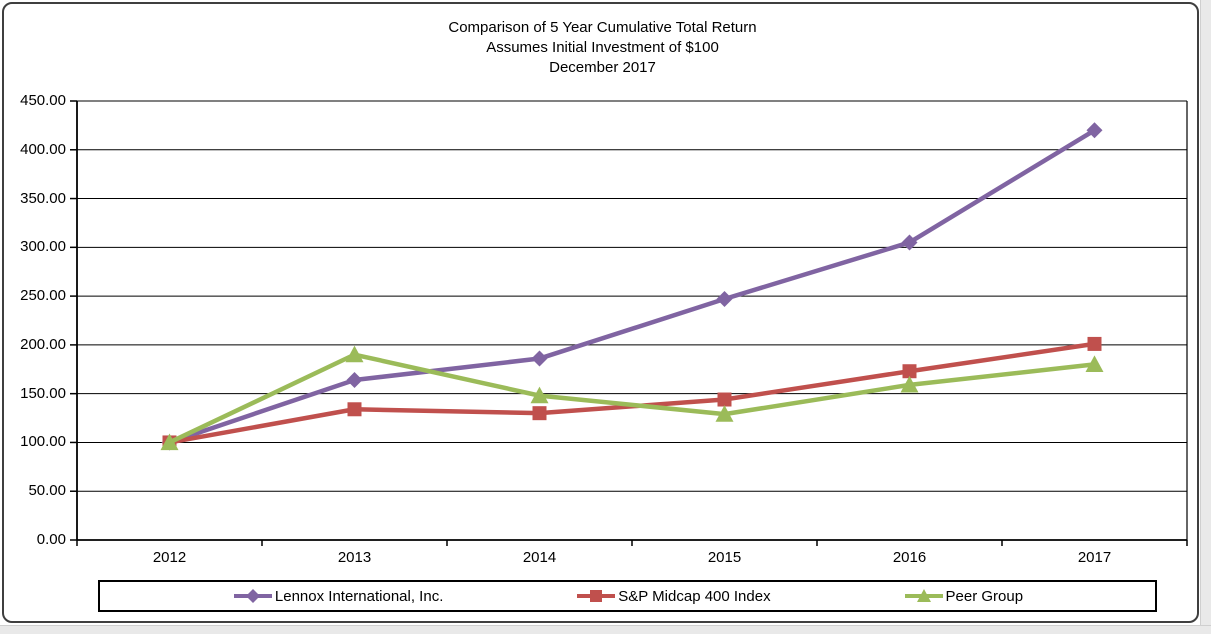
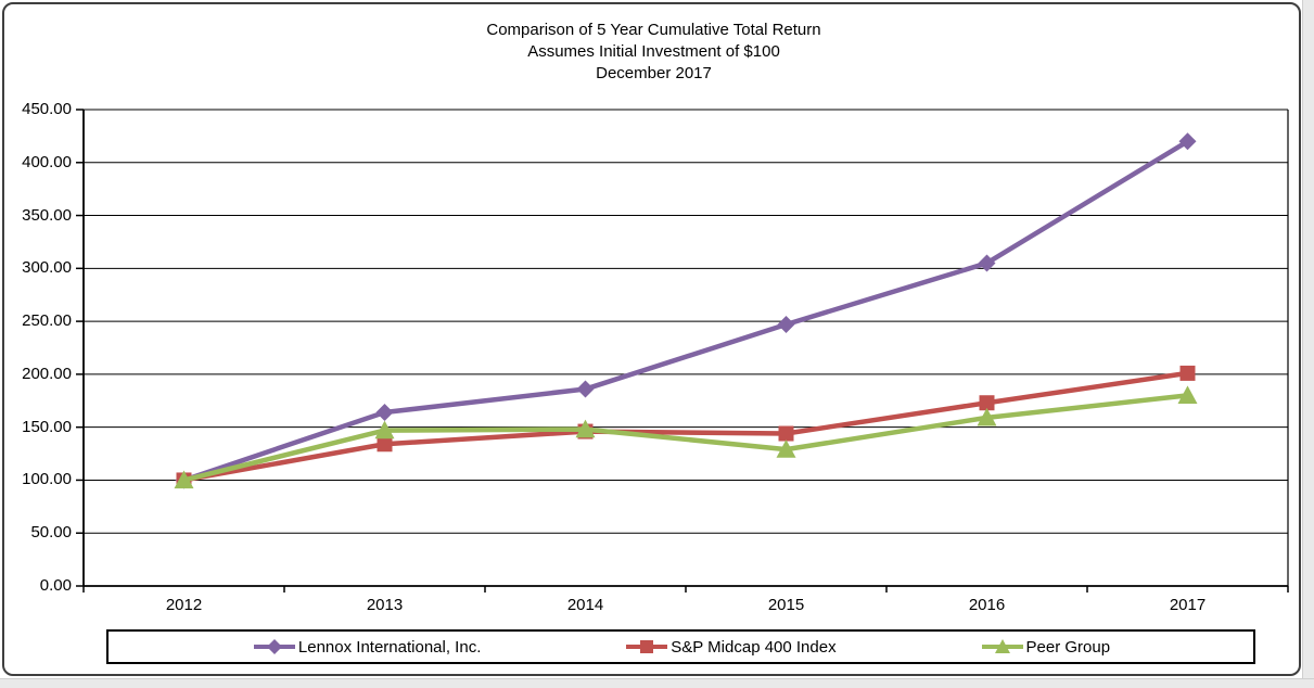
Peer Group/2013: 190 -> 150
S&P Midcap 400 Index/2014: 130 -> 150
